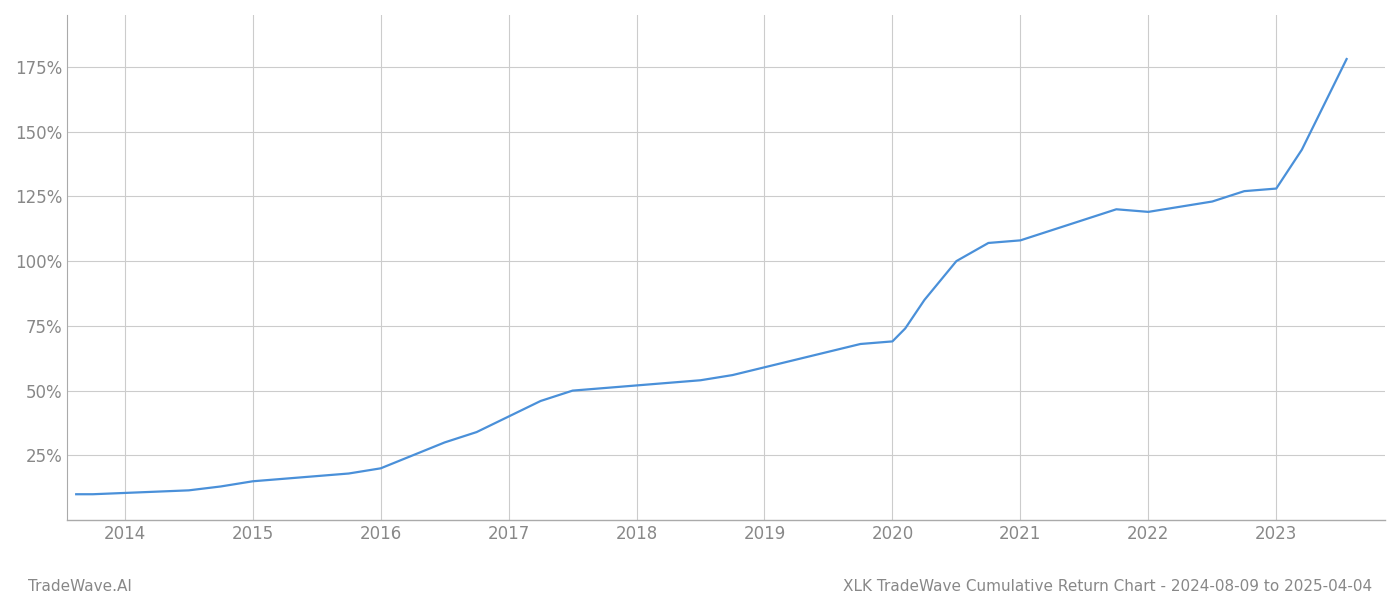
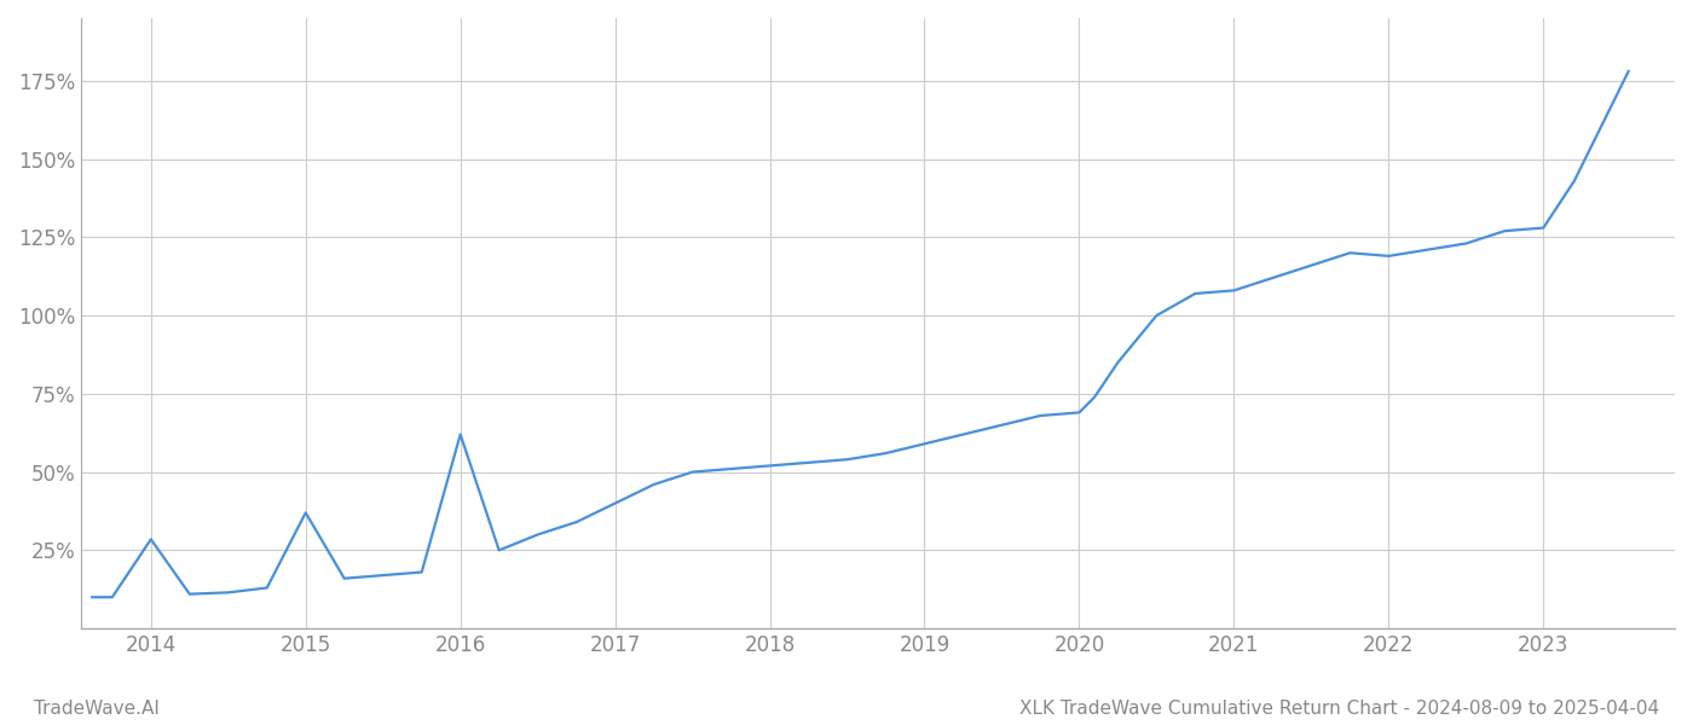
2014: 10.5% -> 28.5%
2015: 15.0% -> 37.0%
2016: 20.0% -> 62.0%
